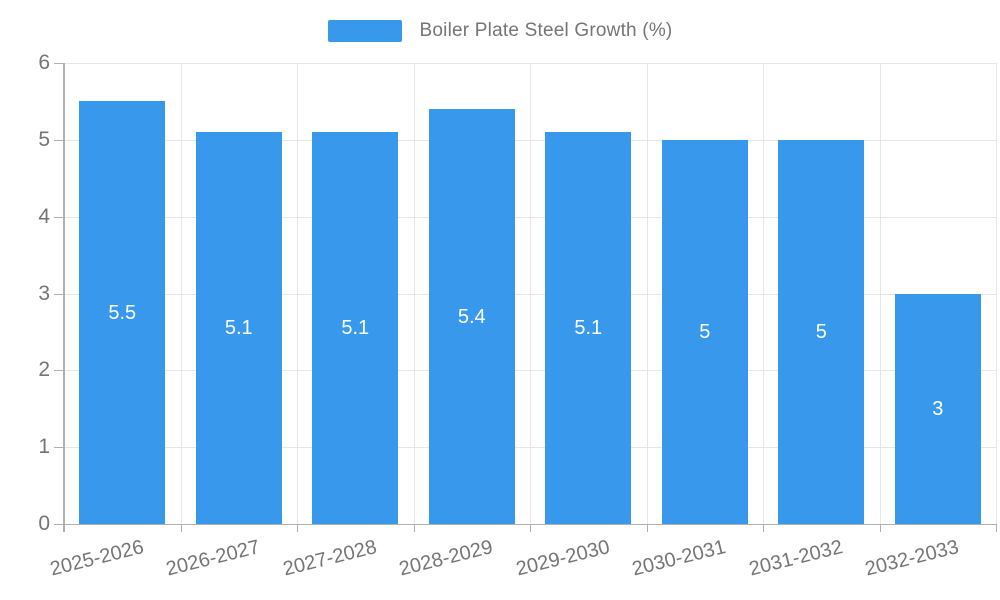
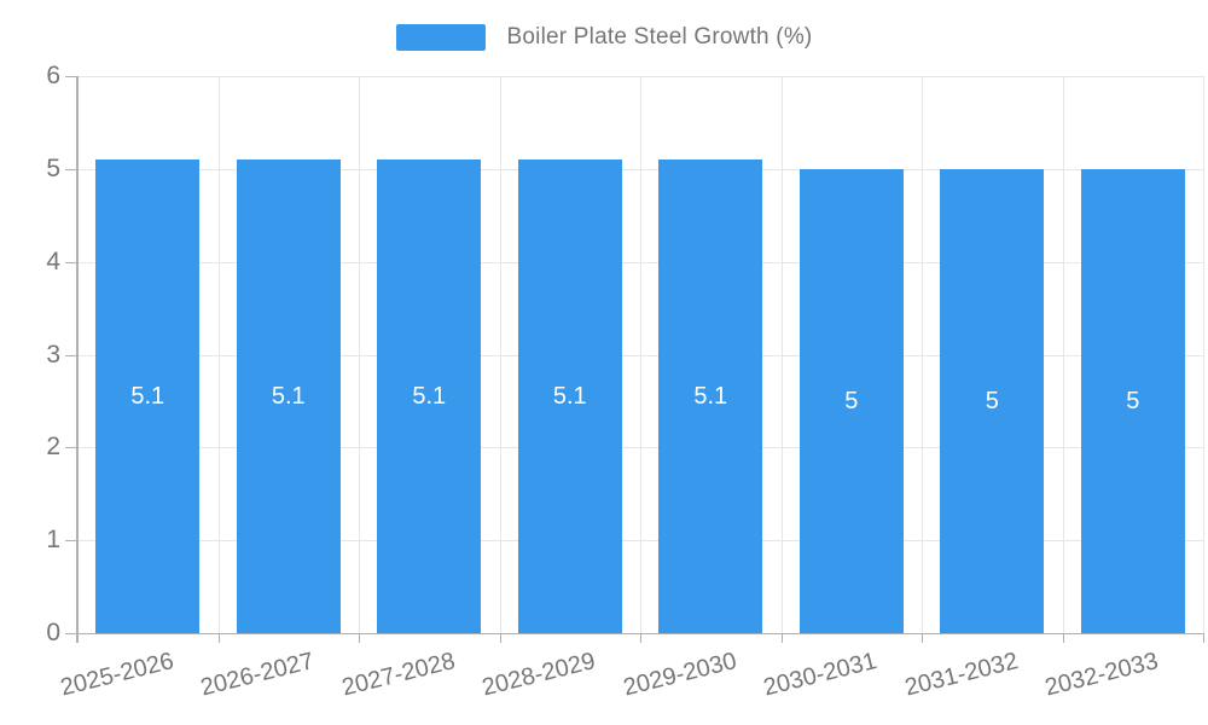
2025-2026: 5.5 -> 5.1
2028-2029: 5.4 -> 5.1
2032-2033: 3 -> 5
